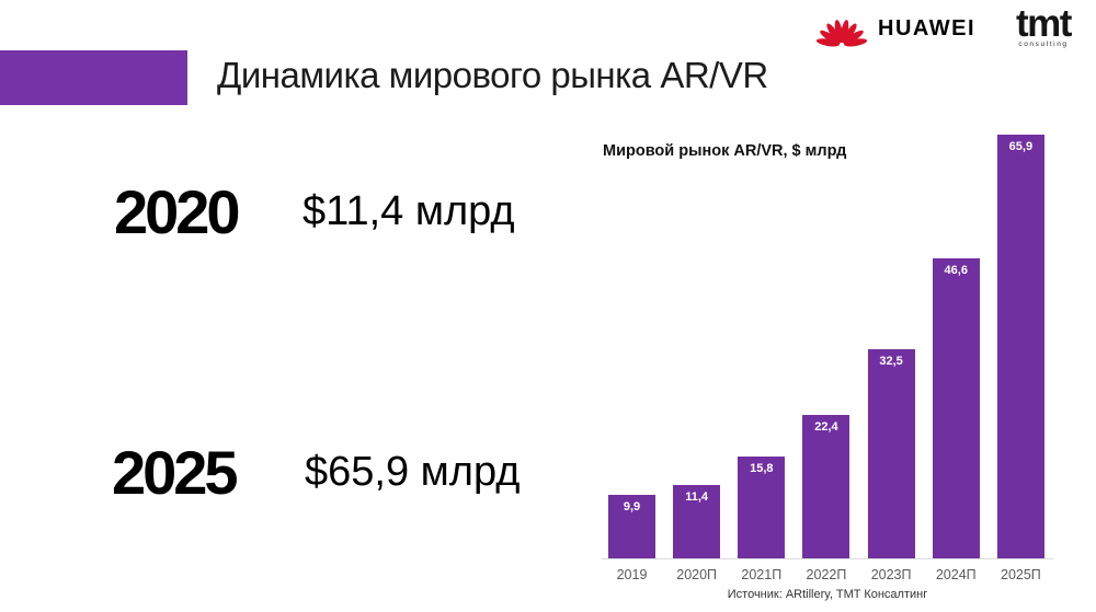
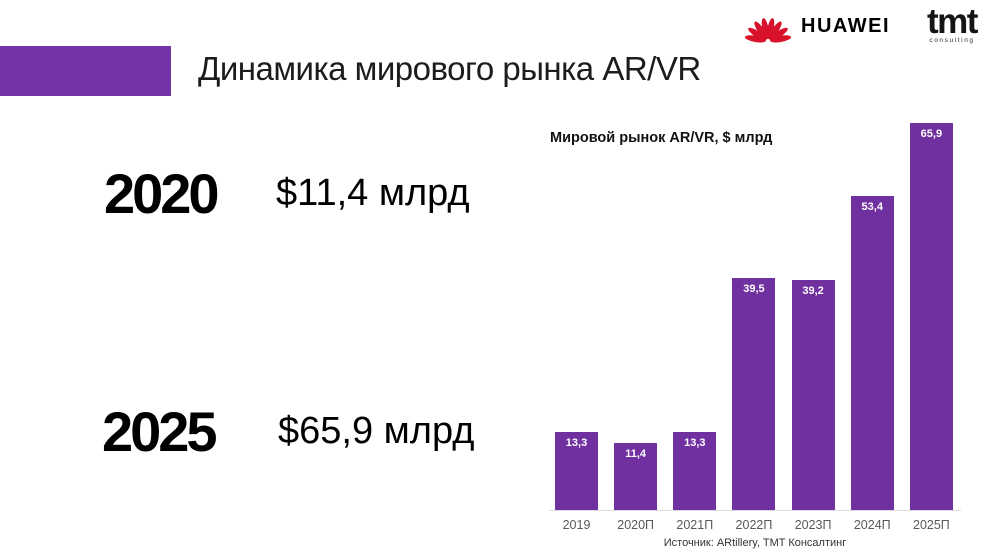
2019: 9,9 -> 13,3
2021П: 15,8 -> 13,3
2022П: 22,4 -> 39,5
2023П: 32,5 -> 39,2
2024П: 46,6 -> 53,4
